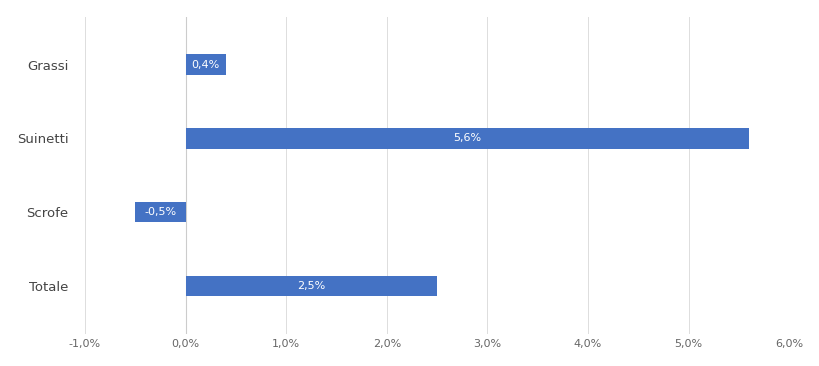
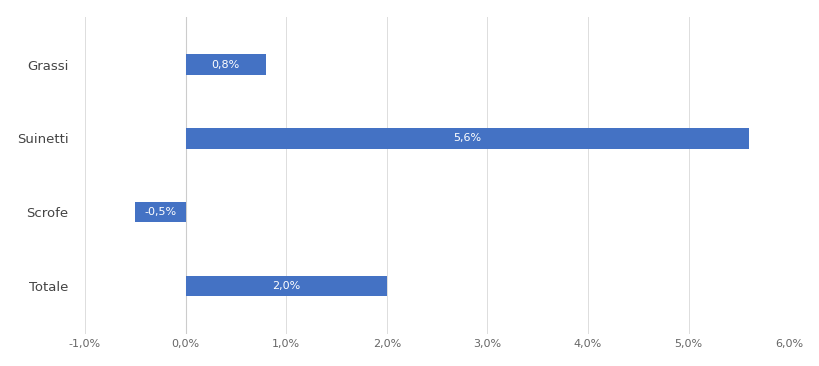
Grassi: 0,4% -> 0,8%
Totale: 2,5% -> 2,0%
